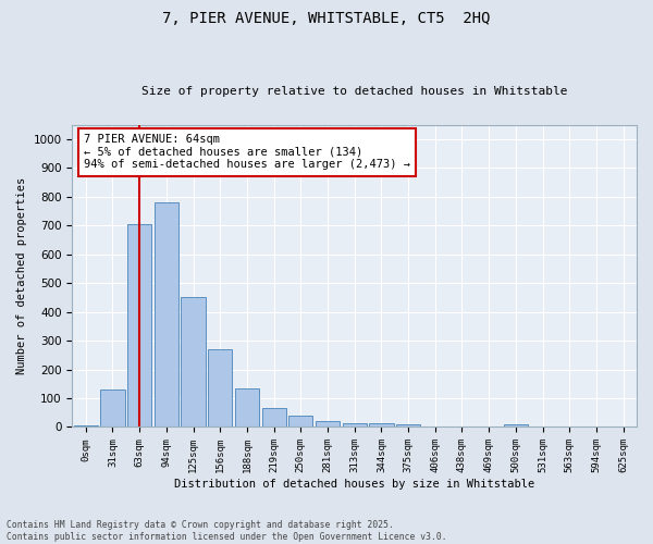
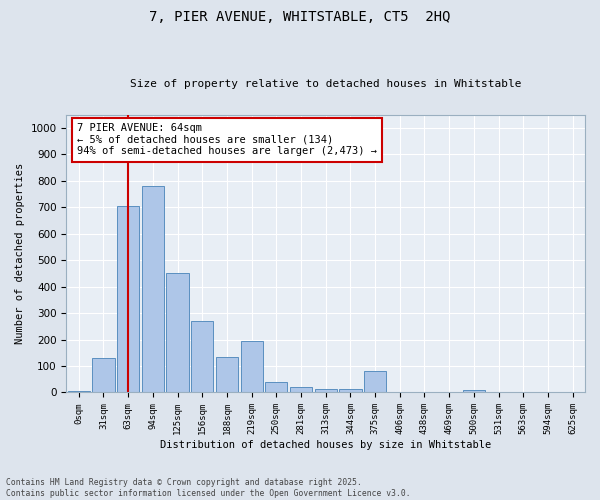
219sqm: 65 -> 195
375sqm: 8 -> 80
